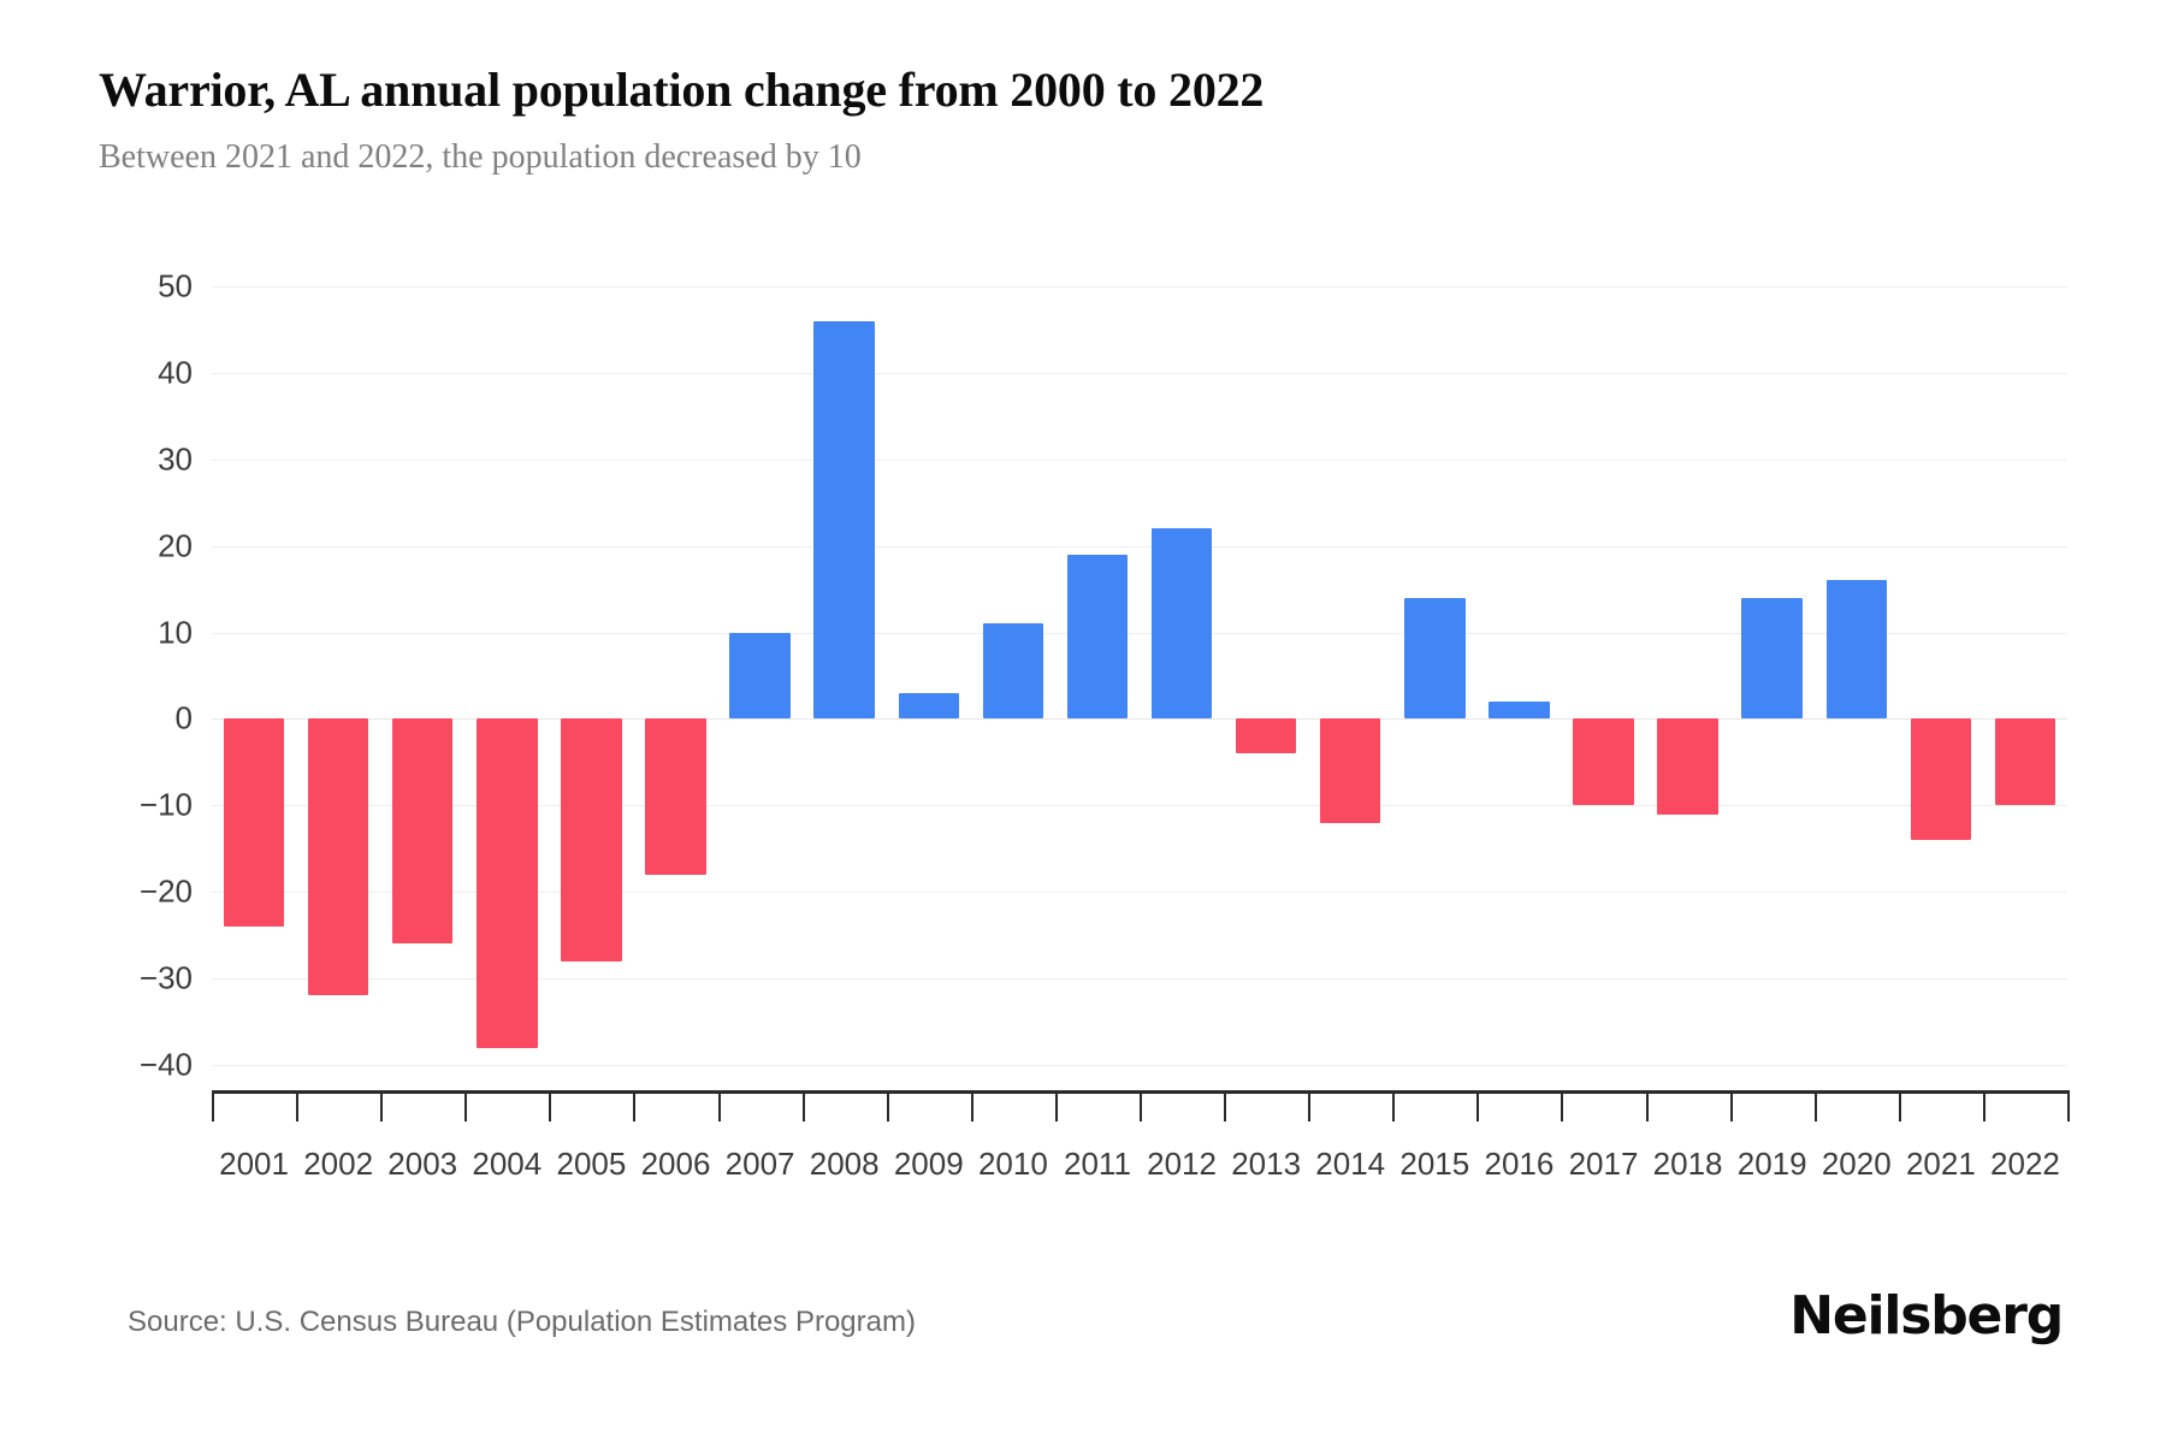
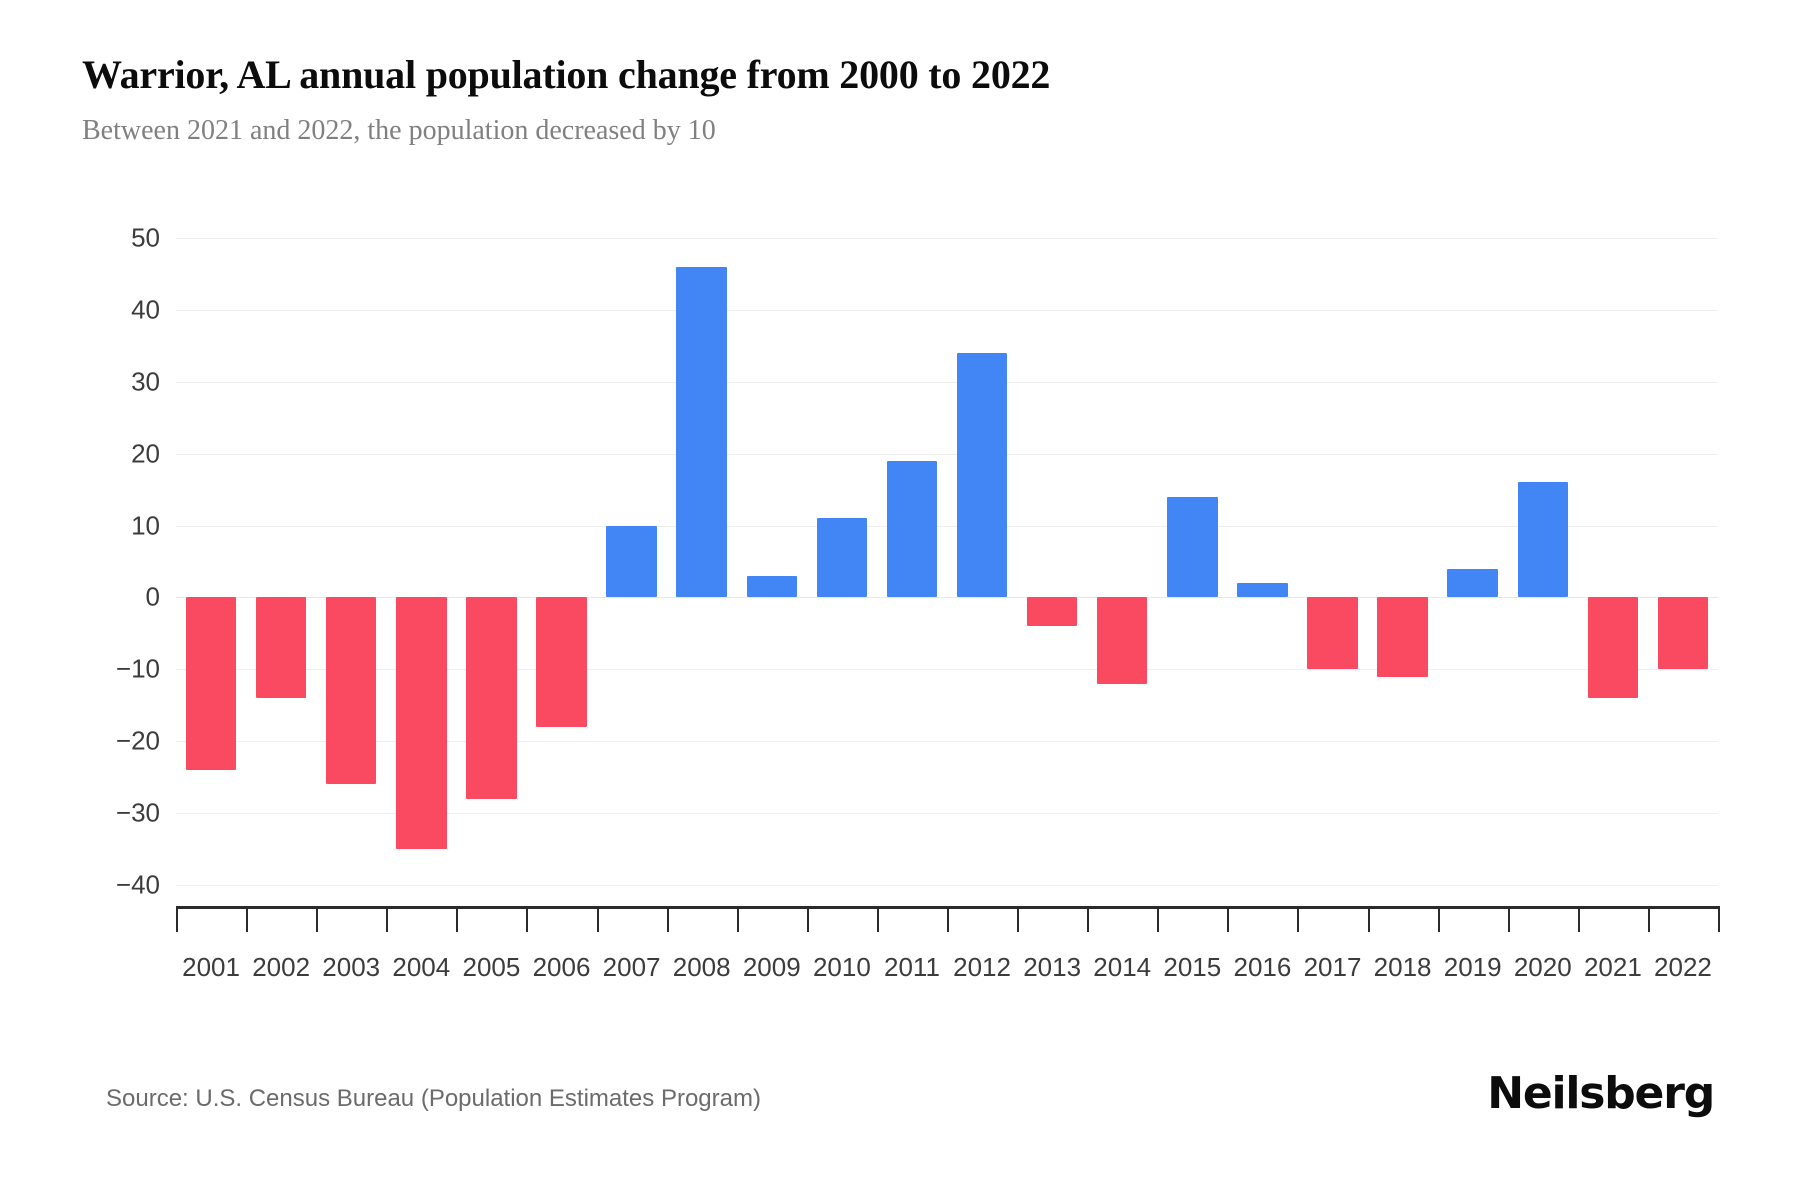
2002: -32 -> -14
2004: -38 -> -35
2012: 22 -> 34
2019: 14 -> 4
